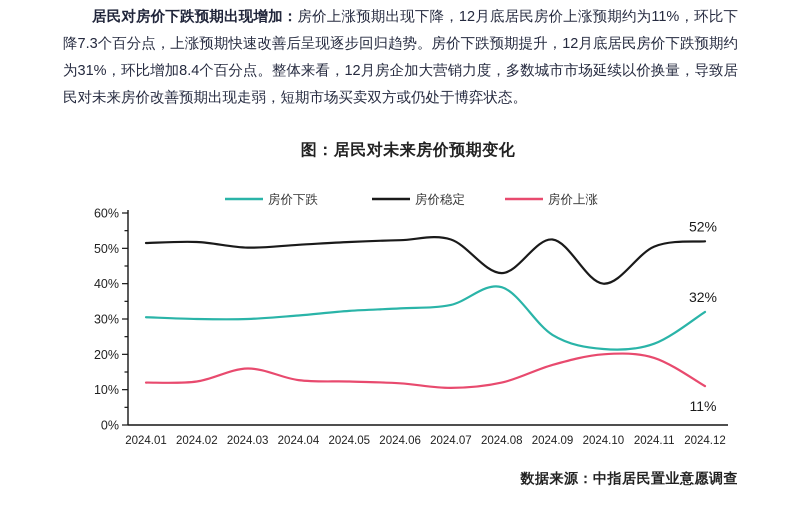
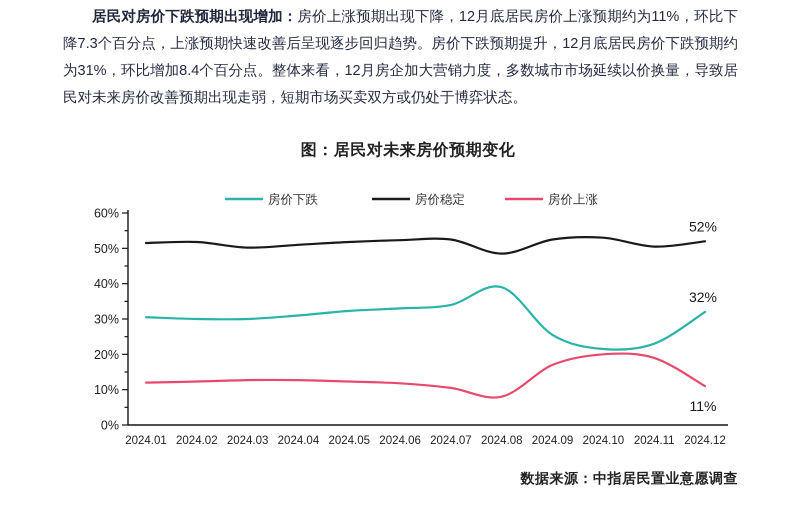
房价上涨/2024.03: 16% -> 13%
房价稳定/2024.08: 43% -> 48%
房价上涨/2024.08: 12% -> 8%
房价稳定/2024.10: 40% -> 53%
